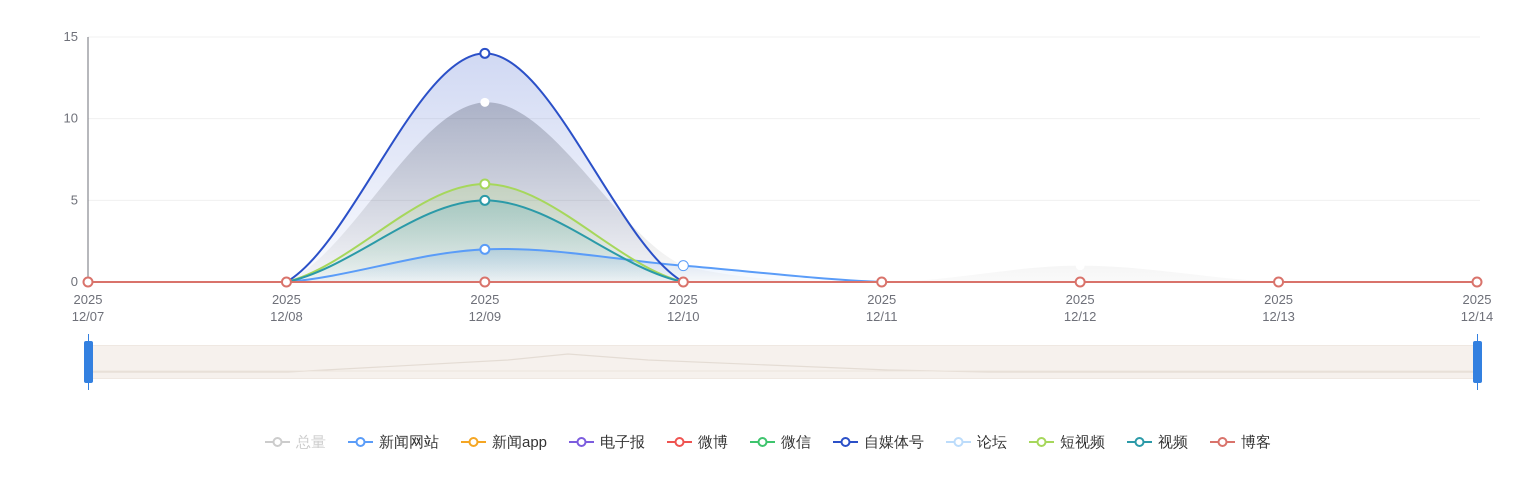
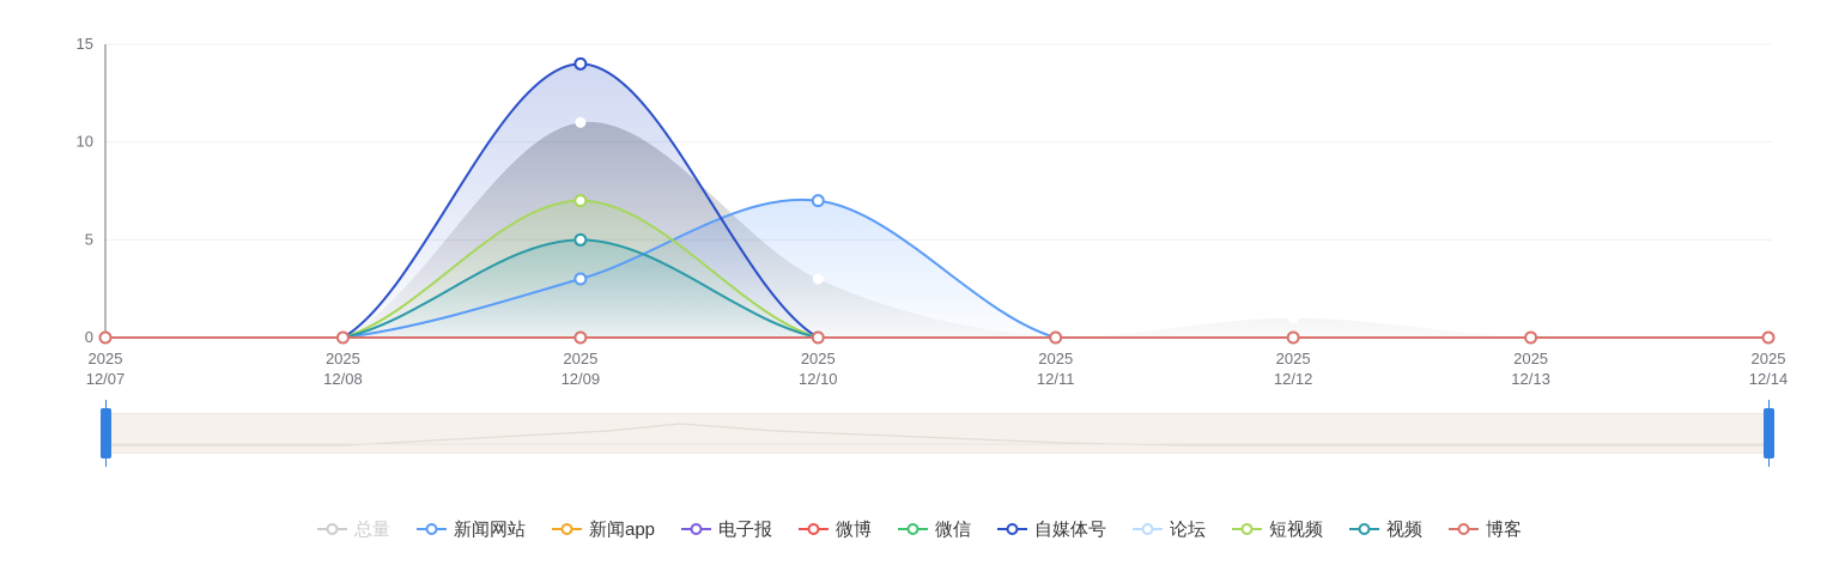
新闻网站/2025 12/09: 2 -> 3
短视频/2025 12/09: 6 -> 7
新闻网站/2025 12/10: 1 -> 7
新闻app/2025 12/10: 1 -> 3
